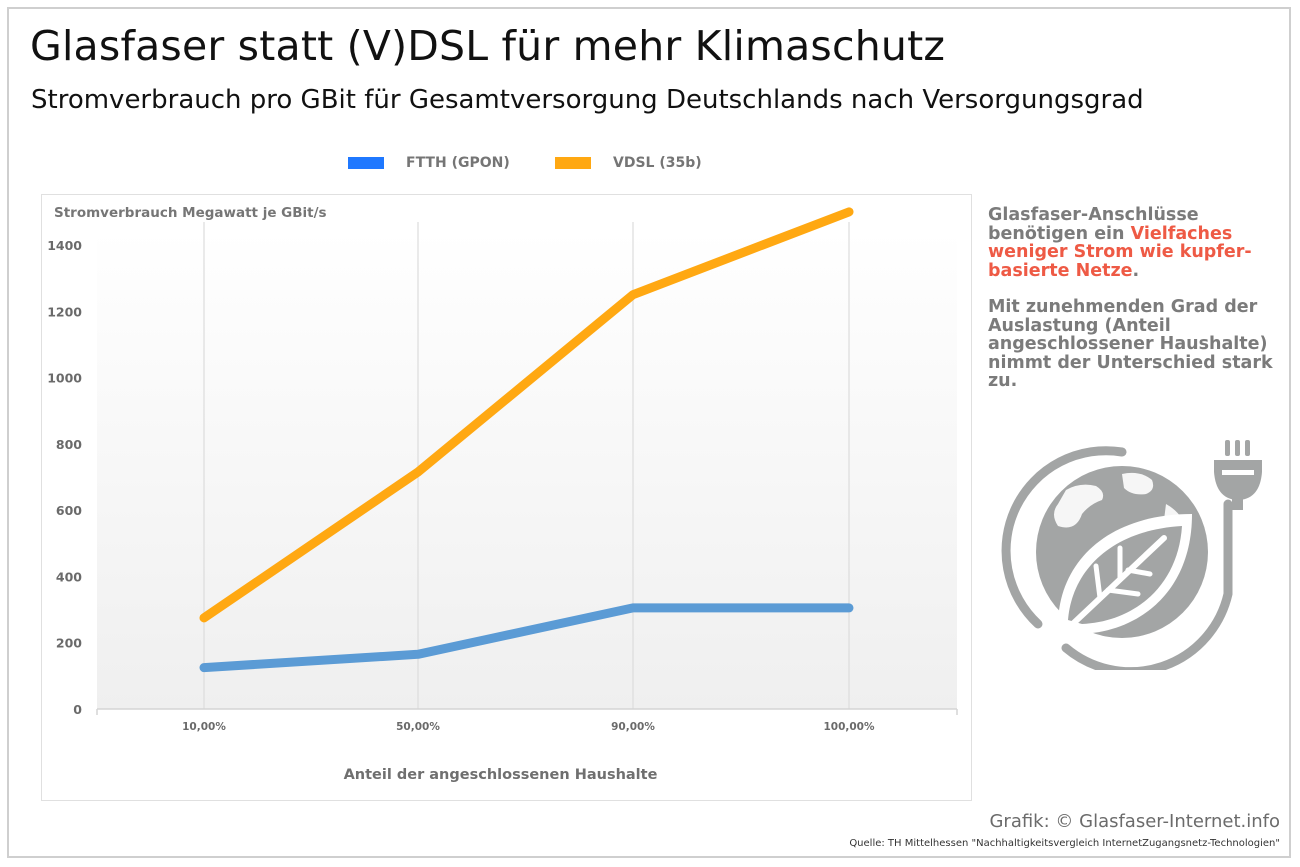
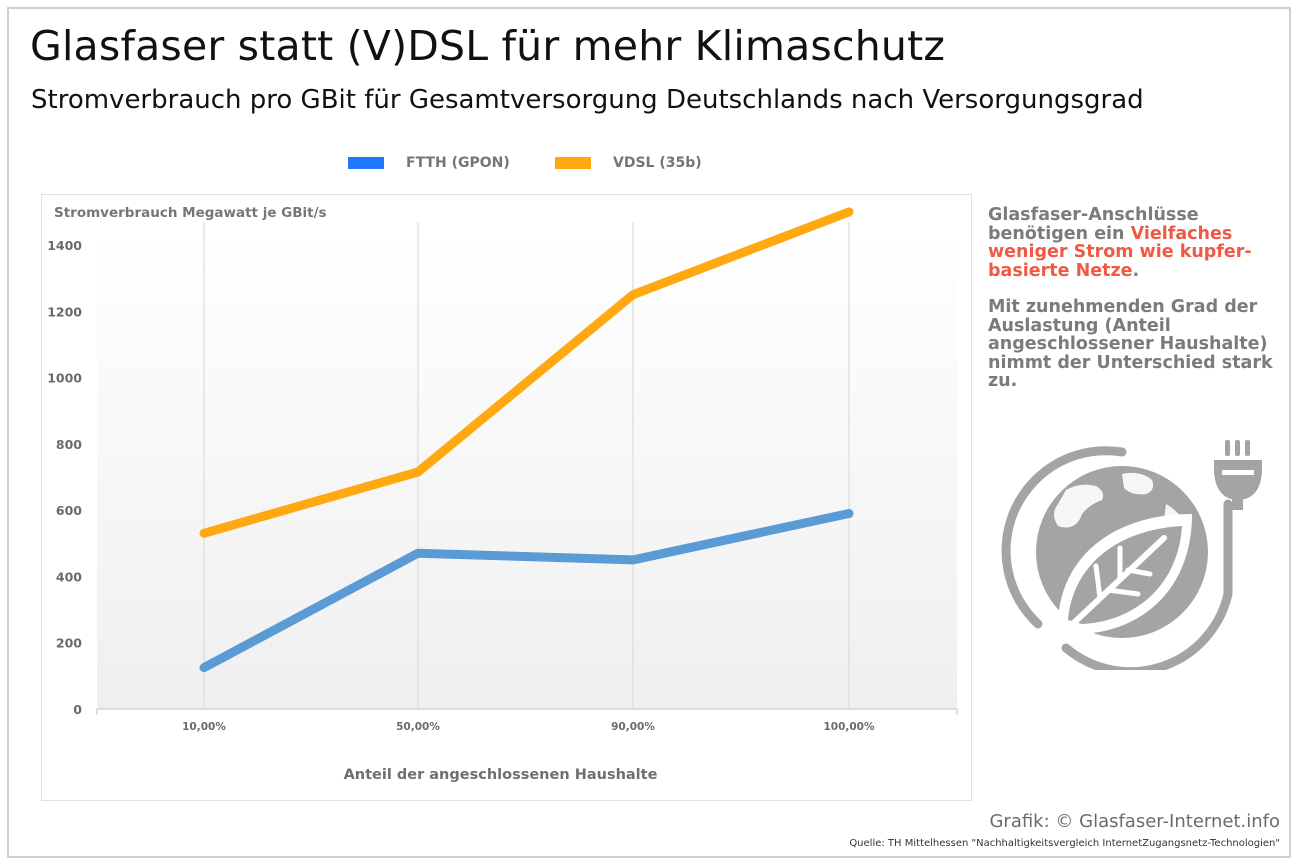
VDSL (35b)/10,00%: 280 -> 530
FTTH (GPON)/50,00%: 160 -> 470
FTTH (GPON)/90,00%: 300 -> 450
FTTH (GPON)/100,00%: 300 -> 590
